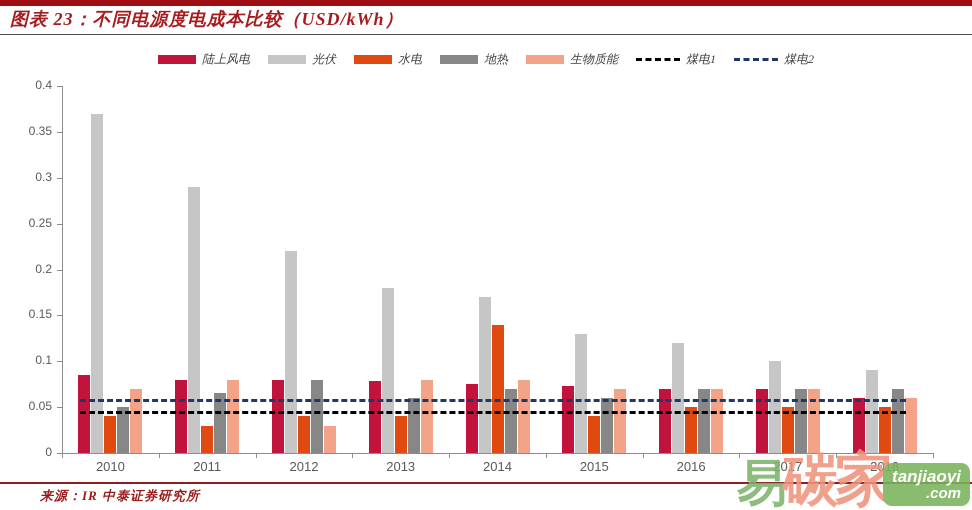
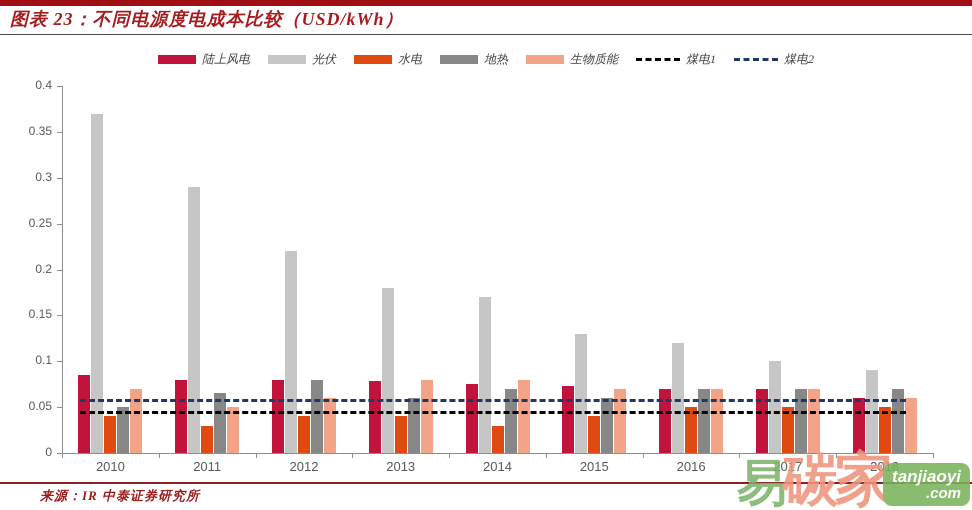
生物质能/2011: 0.08 -> 0.05
生物质能/2012: 0.03 -> 0.06
水电/2014: 0.14 -> 0.03
